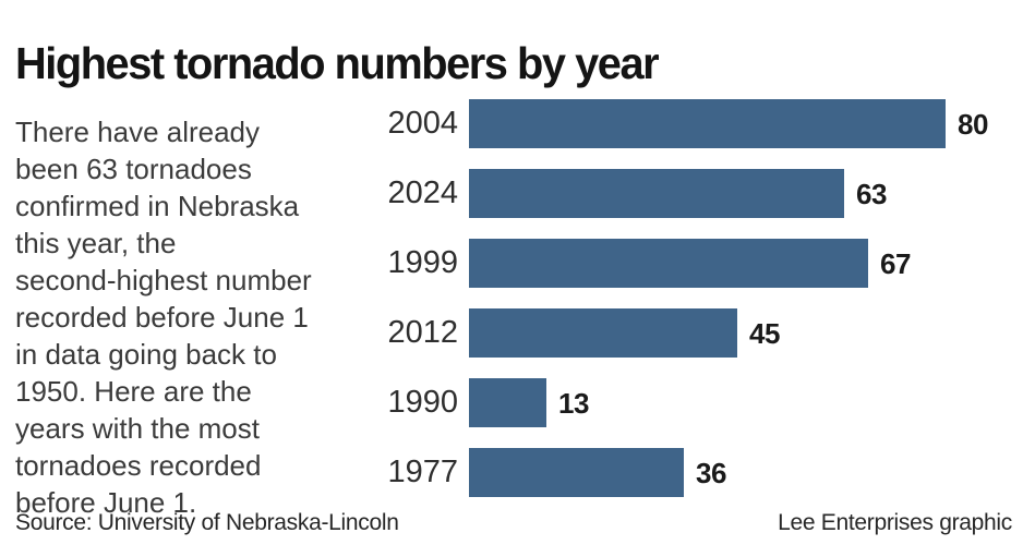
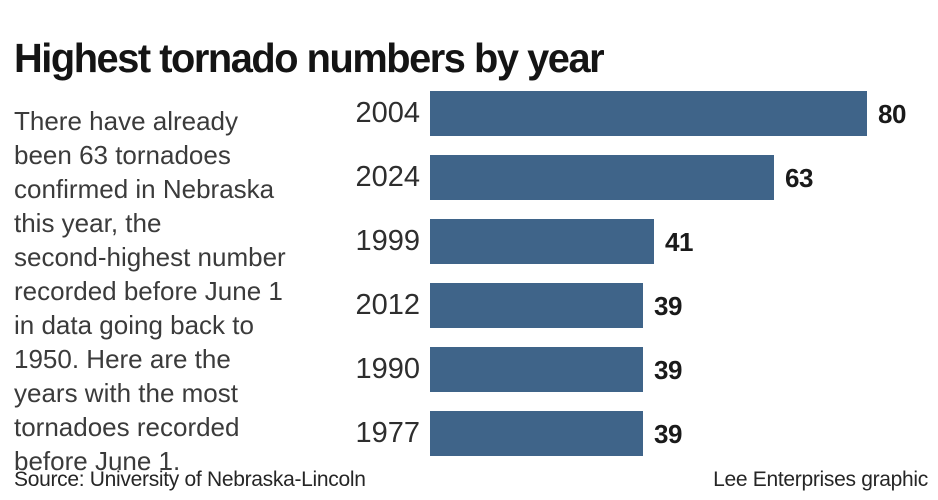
1999: 67 -> 41
2012: 45 -> 39
1990: 13 -> 39
1977: 36 -> 39
